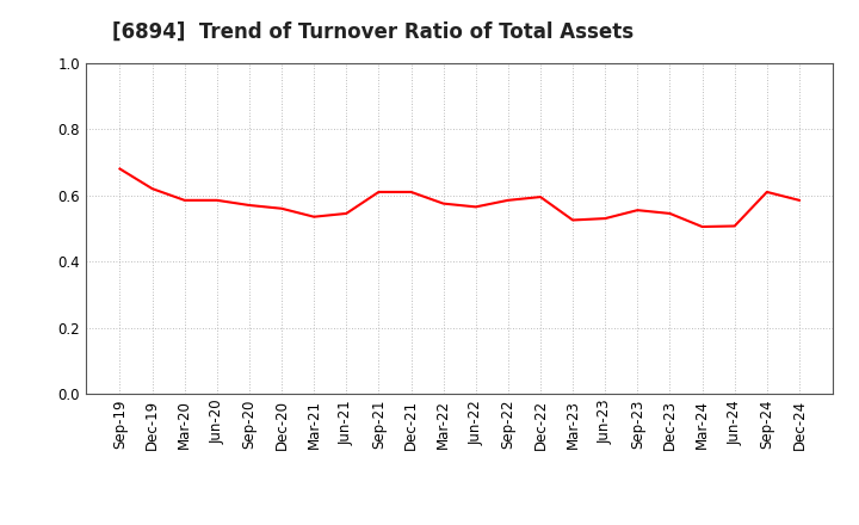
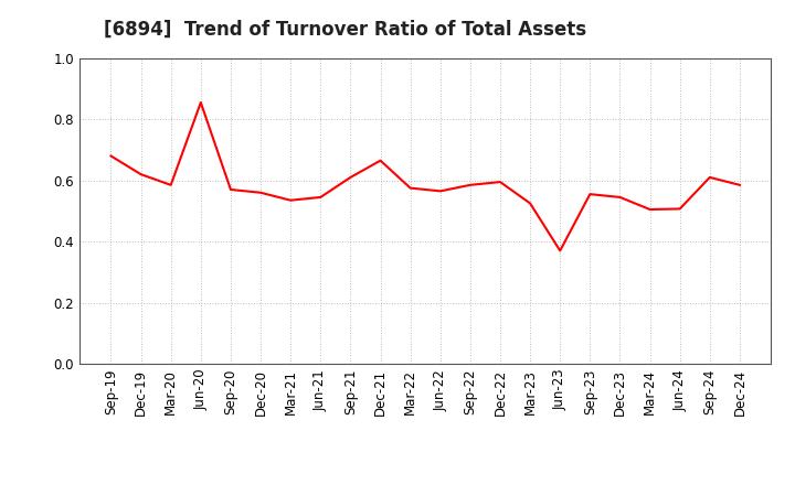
Jun-20: 0.585 -> 0.855
Dec-21: 0.610 -> 0.665
Jun-23: 0.530 -> 0.370
